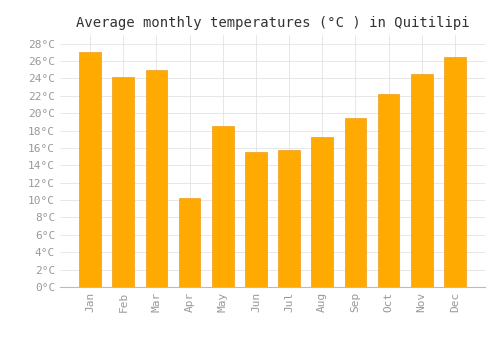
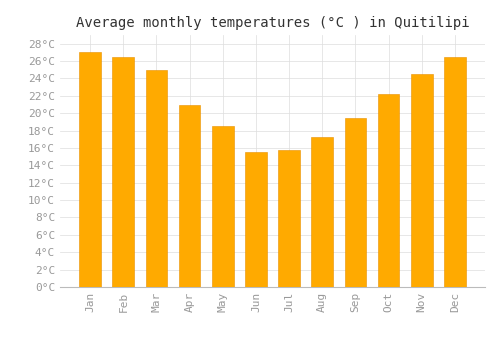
Feb: 24.2°C -> 26.5°C
Apr: 10.2°C -> 21.0°C
